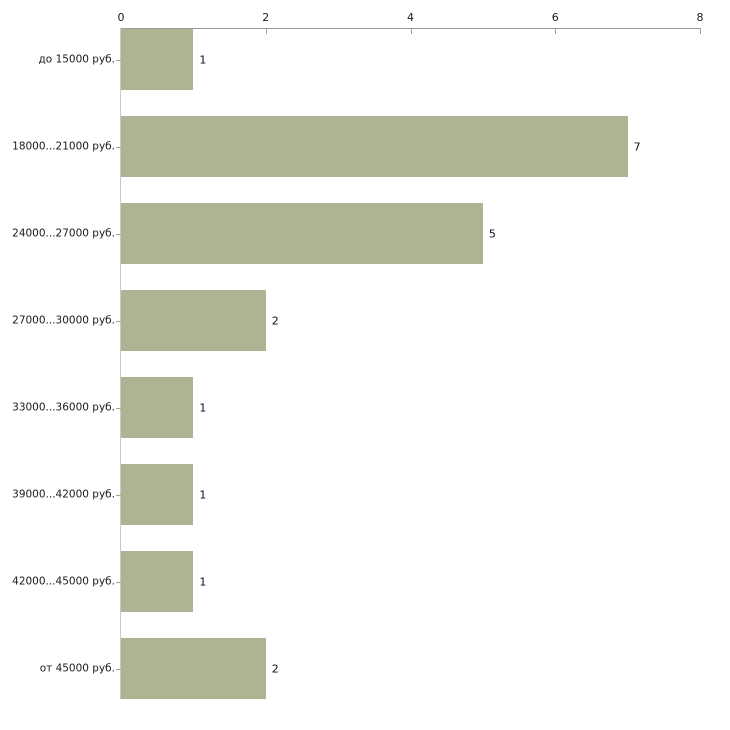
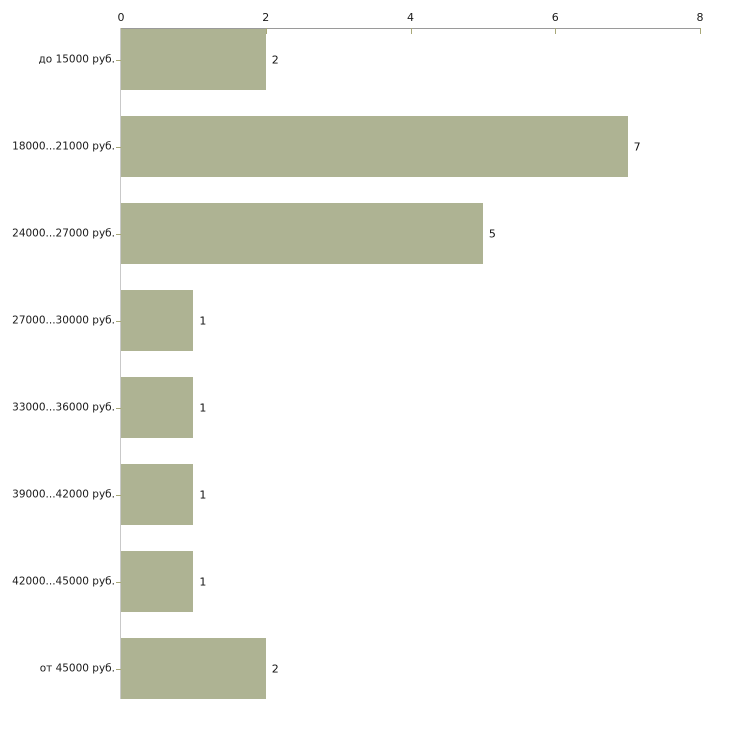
до 15000 руб.: 1 -> 2
27000...30000 руб.: 2 -> 1
